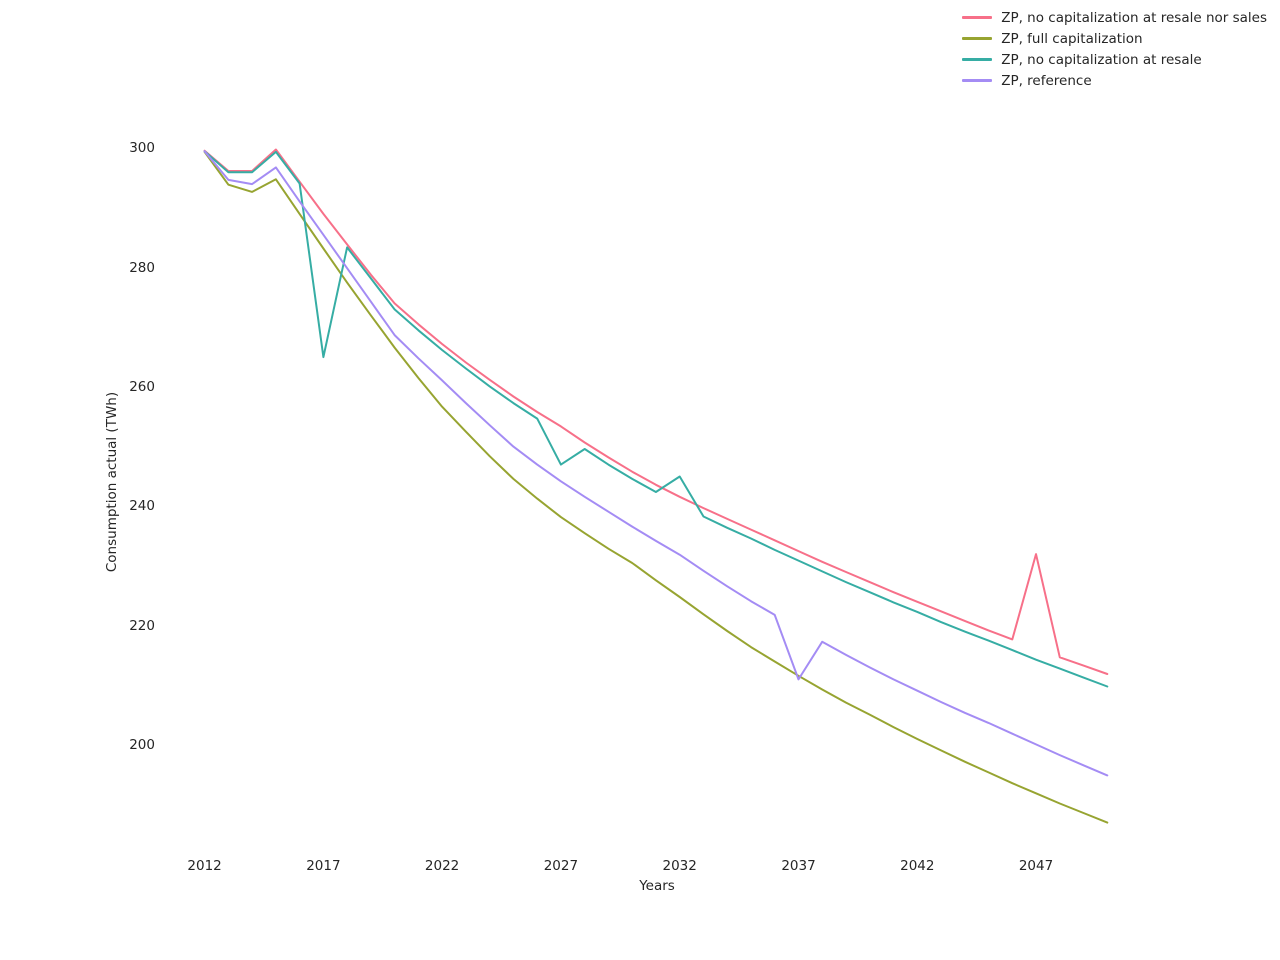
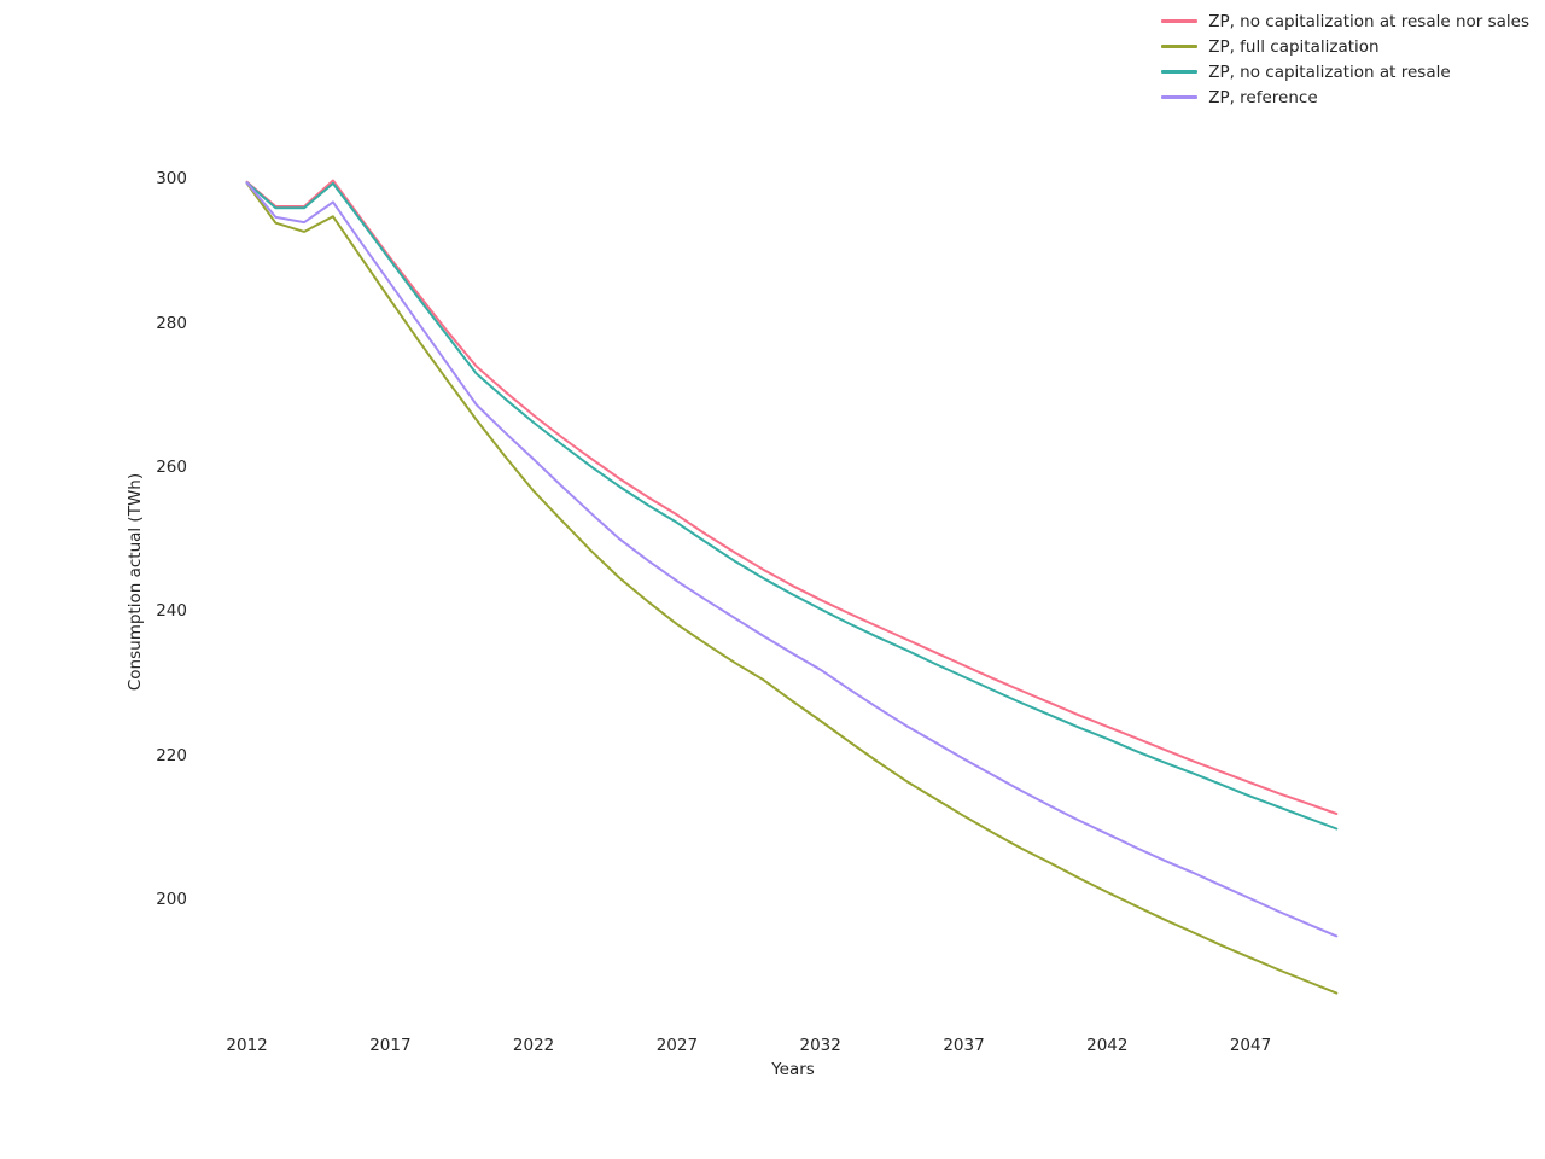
ZP, no capitalization at resale/2017: 265 -> 289
ZP, no capitalization at resale/2027: 247 -> 252
ZP, no capitalization at resale/2032: 245 -> 240
ZP, reference/2037: 211 -> 220
ZP, no capitalization at resale nor sales/2047: 232 -> 216
